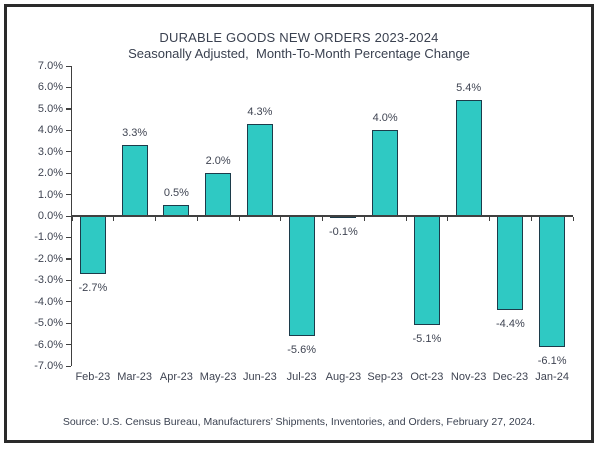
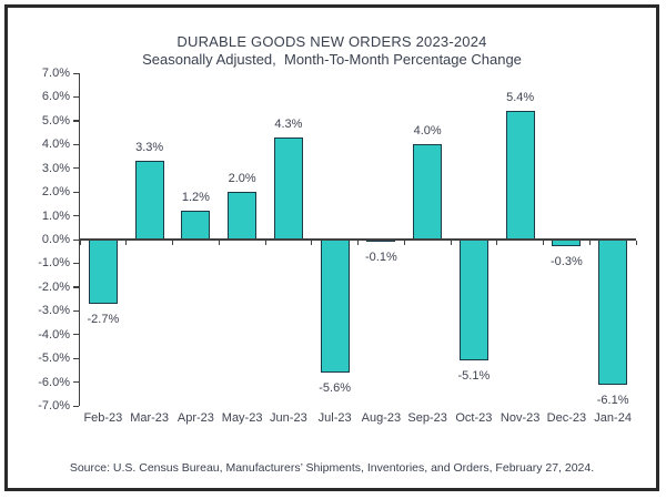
Apr-23: 0.5% -> 1.2%
Dec-23: -4.4% -> -0.3%
